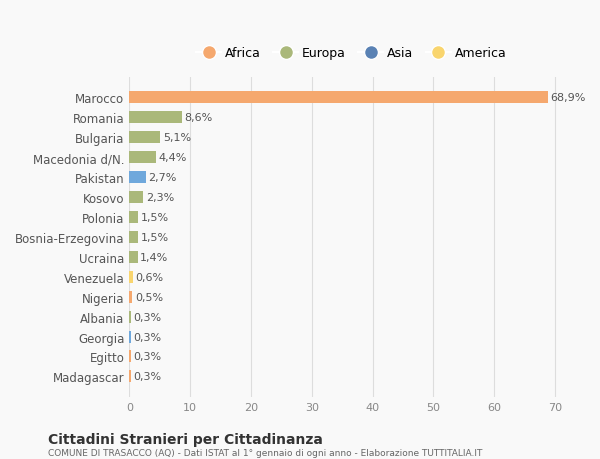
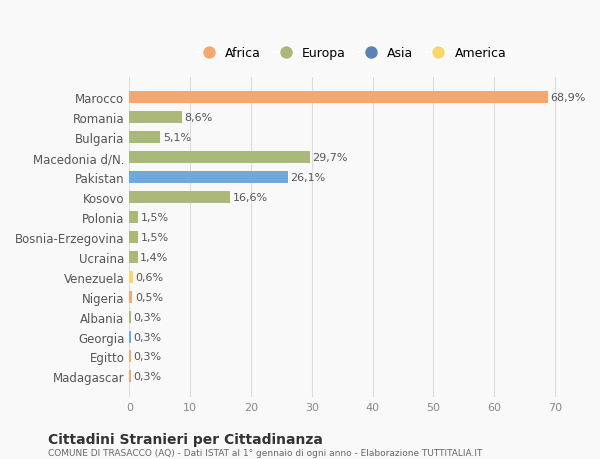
Macedonia d/N.: 4,4% -> 29,7%
Pakistan: 2,7% -> 26,1%
Kosovo: 2,3% -> 16,6%
